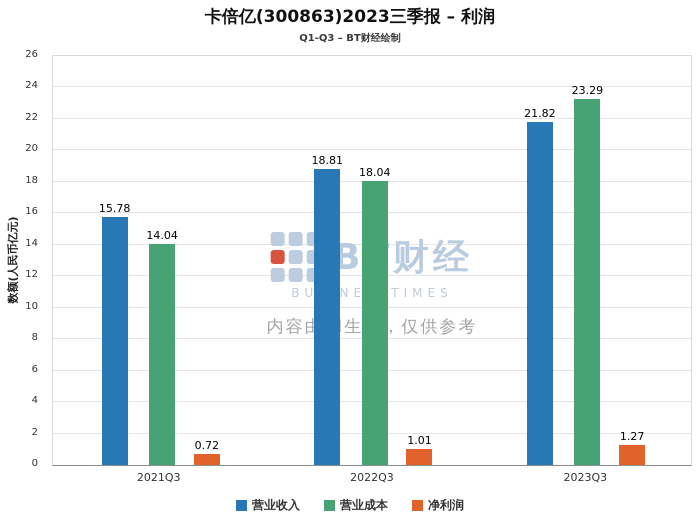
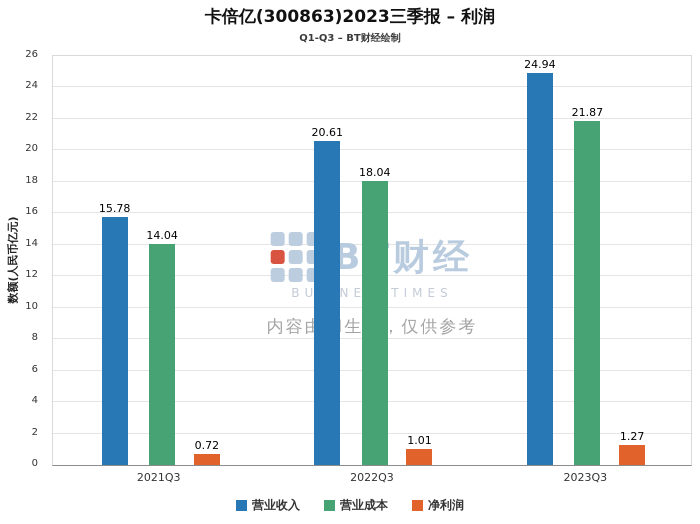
营业收入/2022Q3: 18.81 -> 20.61
营业收入/2023Q3: 21.82 -> 24.94
营业成本/2023Q3: 23.29 -> 21.87
